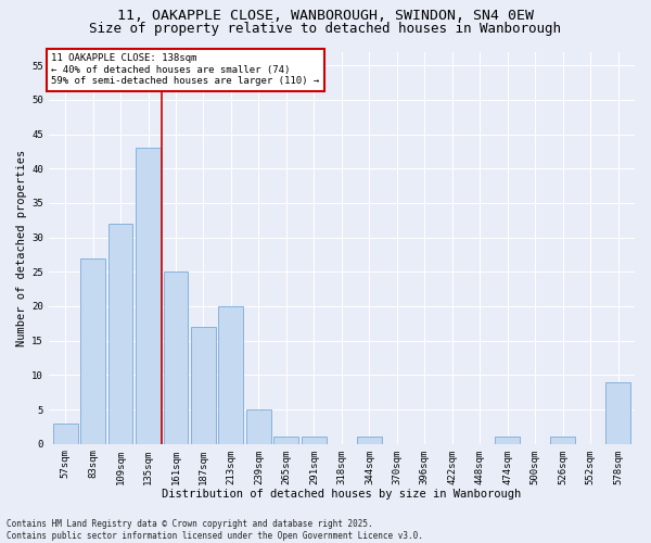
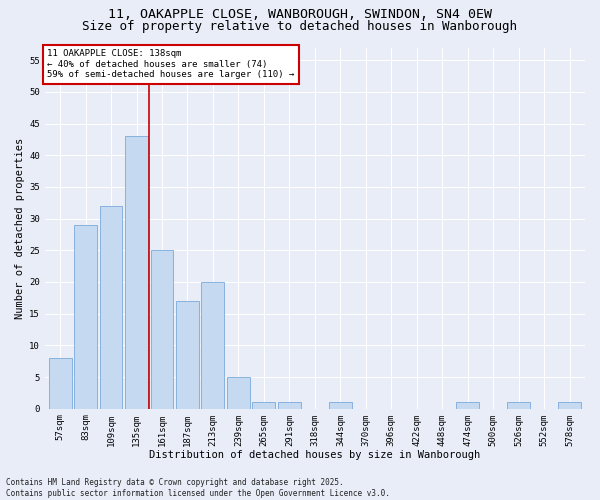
57sqm: 3 -> 8
83sqm: 27 -> 29
578sqm: 9 -> 1
